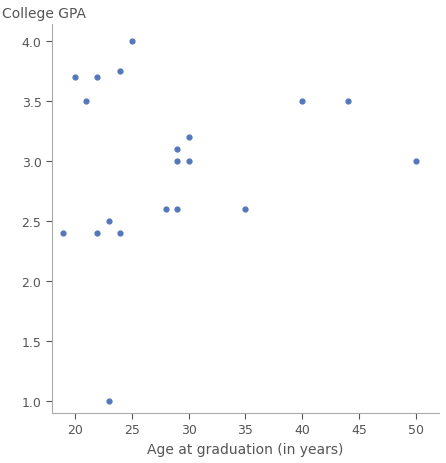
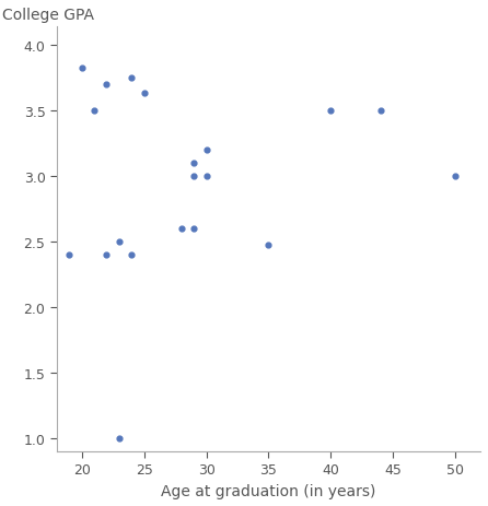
20: 3.70 -> 3.83
25: 4.00 -> 3.64
35: 2.60 -> 2.48
